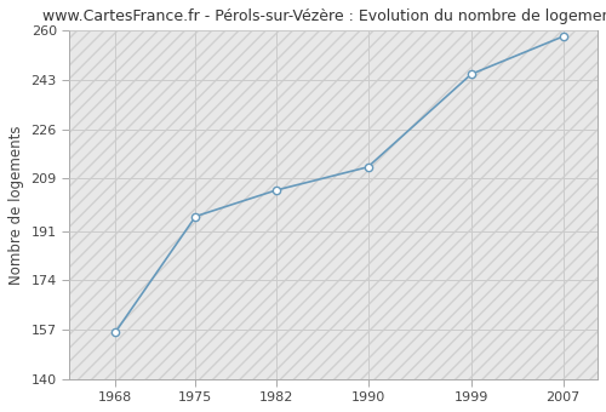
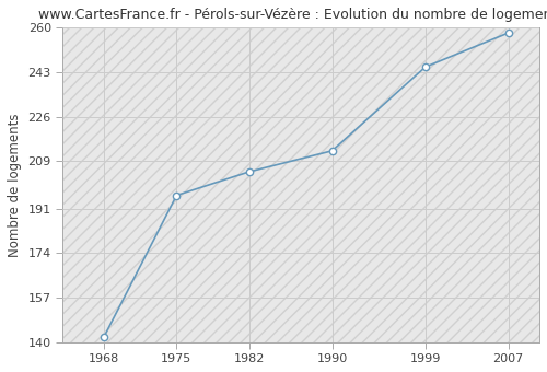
1968: 156 -> 142
